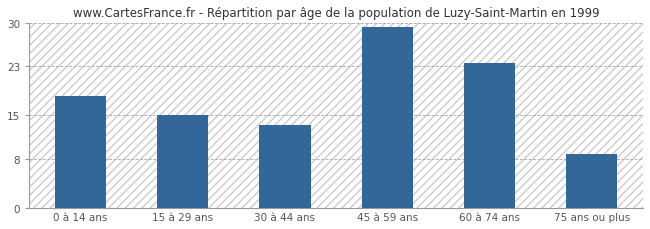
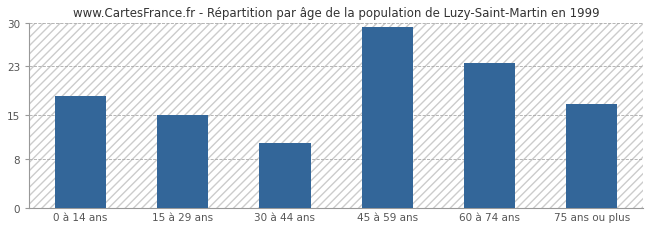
30 à 44 ans: 13.5 -> 10.6
75 ans ou plus: 8.8 -> 16.8
